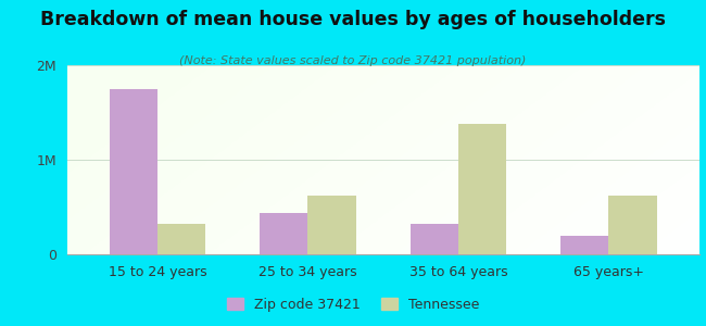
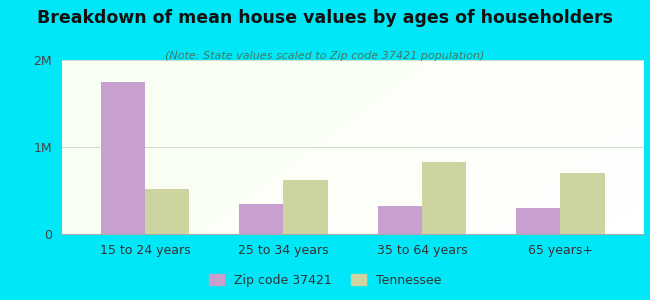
Tennessee/15 to 24 years: 0.32M -> 0.52M
Zip code 37421/25 to 34 years: 0.44M -> 0.35M
Tennessee/35 to 64 years: 1.38M -> 0.83M
Zip code 37421/65 years+: 0.20M -> 0.30M
Tennessee/65 years+: 0.62M -> 0.70M
